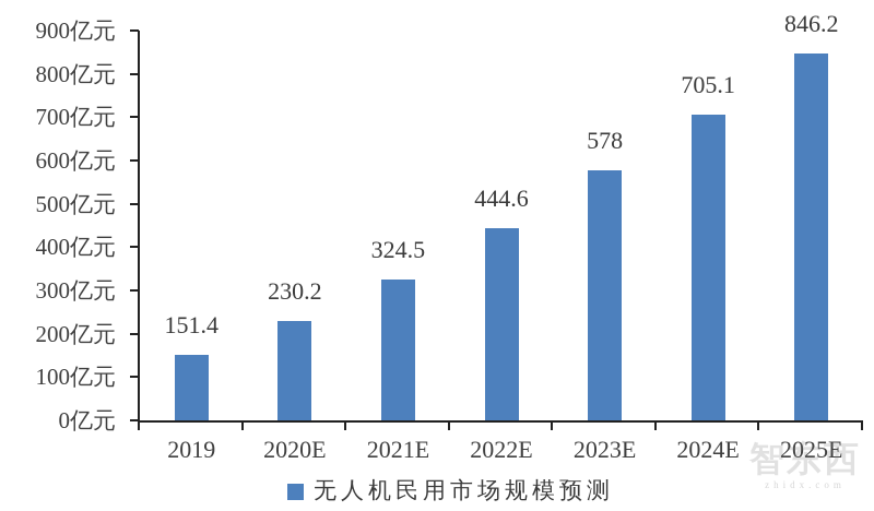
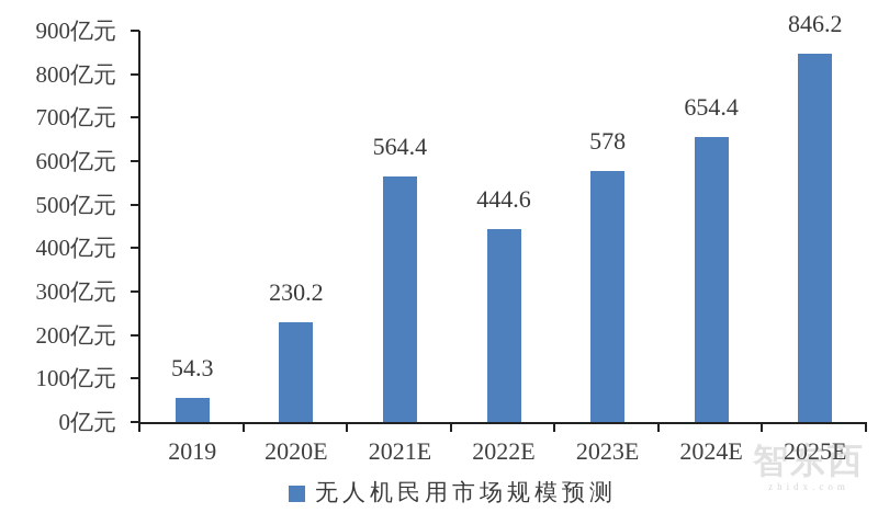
2019: 151.4 -> 54.3
2021E: 324.5 -> 564.4
2024E: 705.1 -> 654.4
